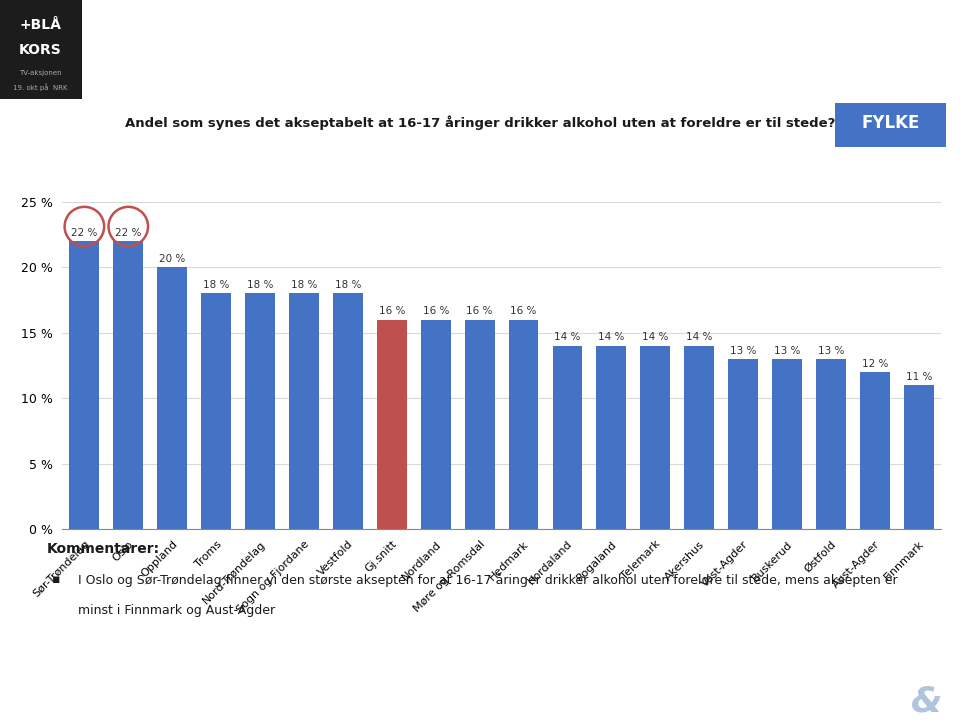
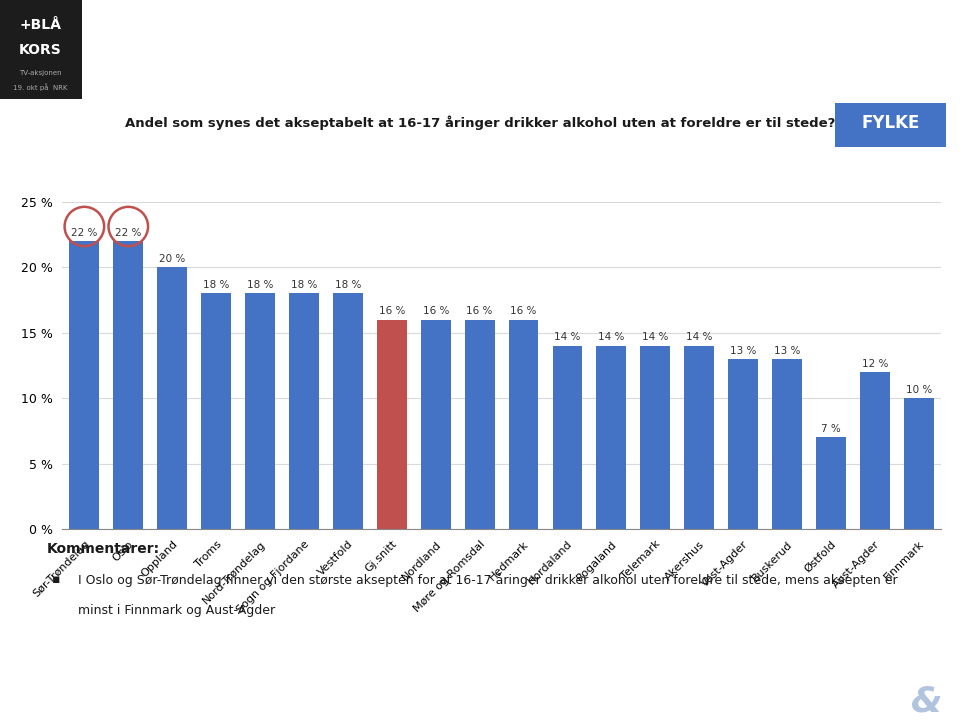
Østfold: 13 -> 7
Finnmark: 11 -> 10
